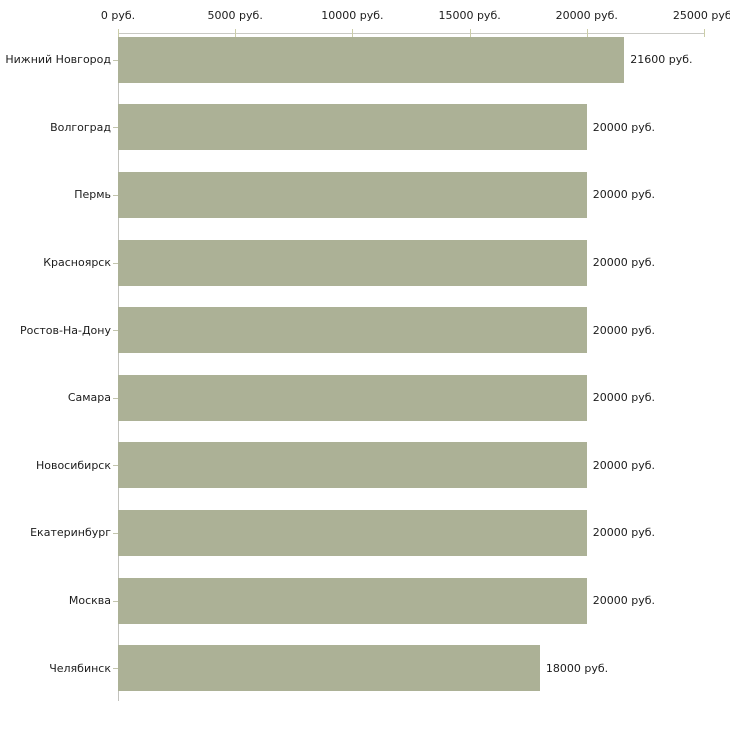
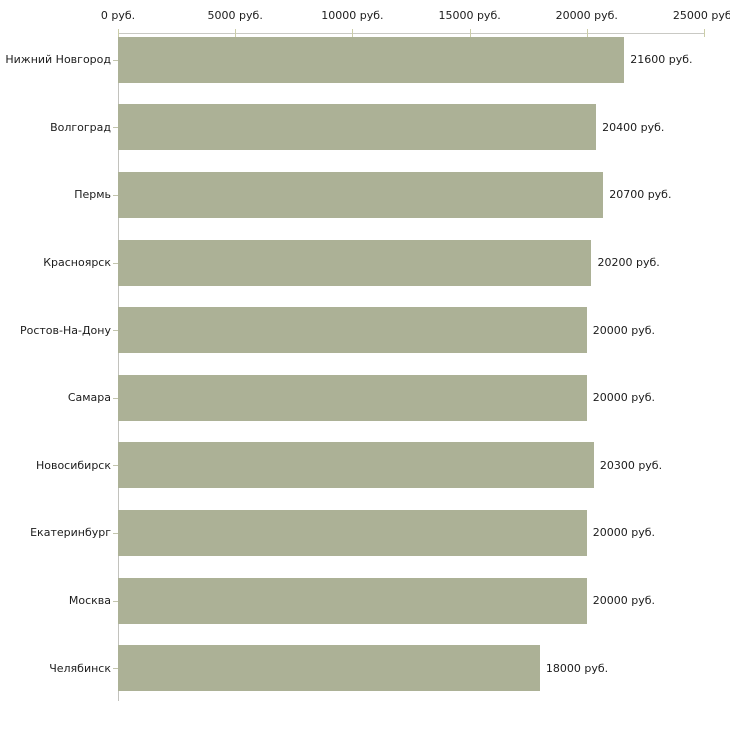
Волгоград: 20000 -> 20400
Пермь: 20000 -> 20700
Красноярск: 20000 -> 20200
Новосибирск: 20000 -> 20300
